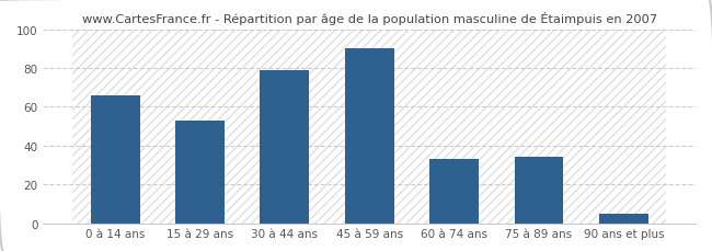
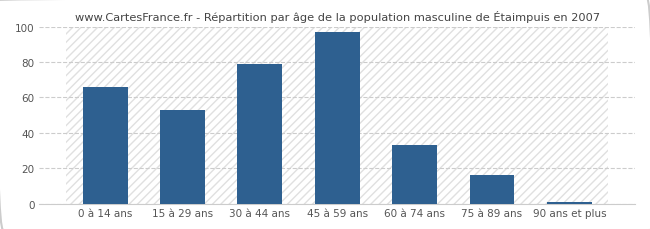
45 à 59 ans: 90 -> 97
75 à 89 ans: 34 -> 16
90 ans et plus: 5 -> 1
